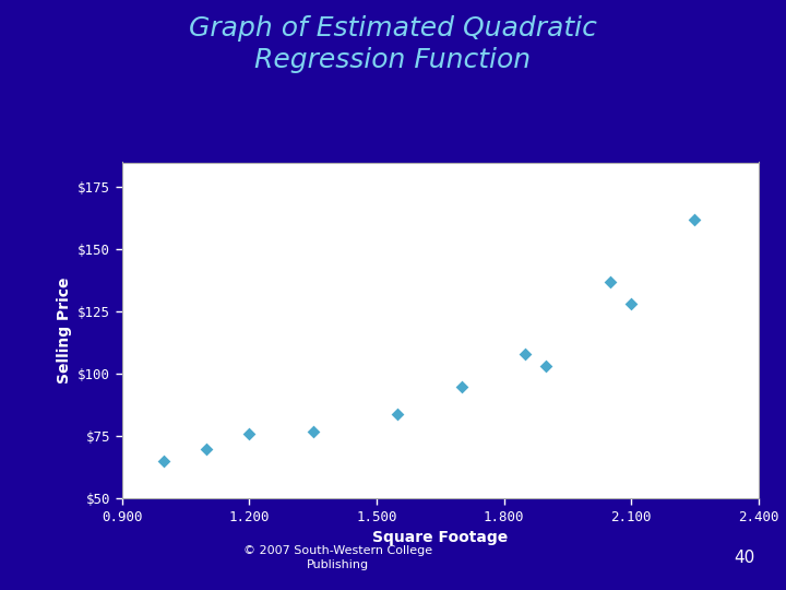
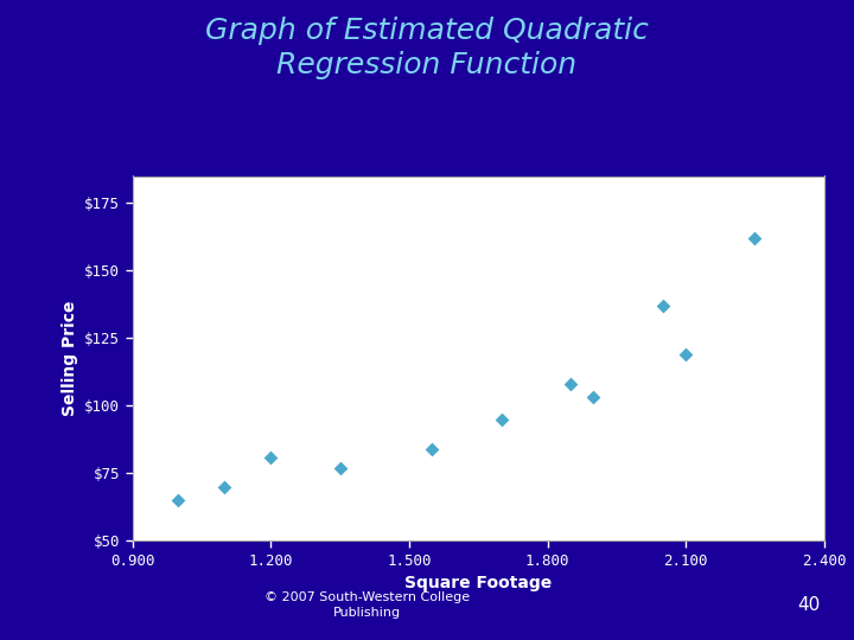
1.200: $76 -> $81
2.100: $128 -> $119
